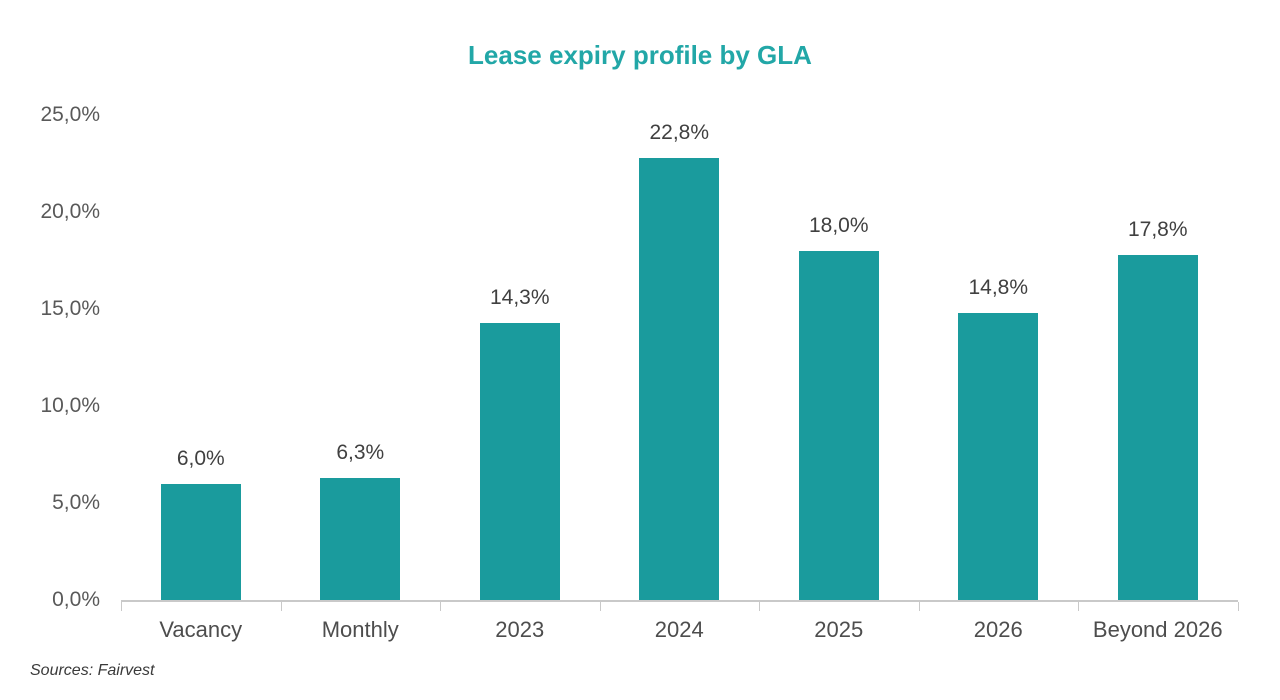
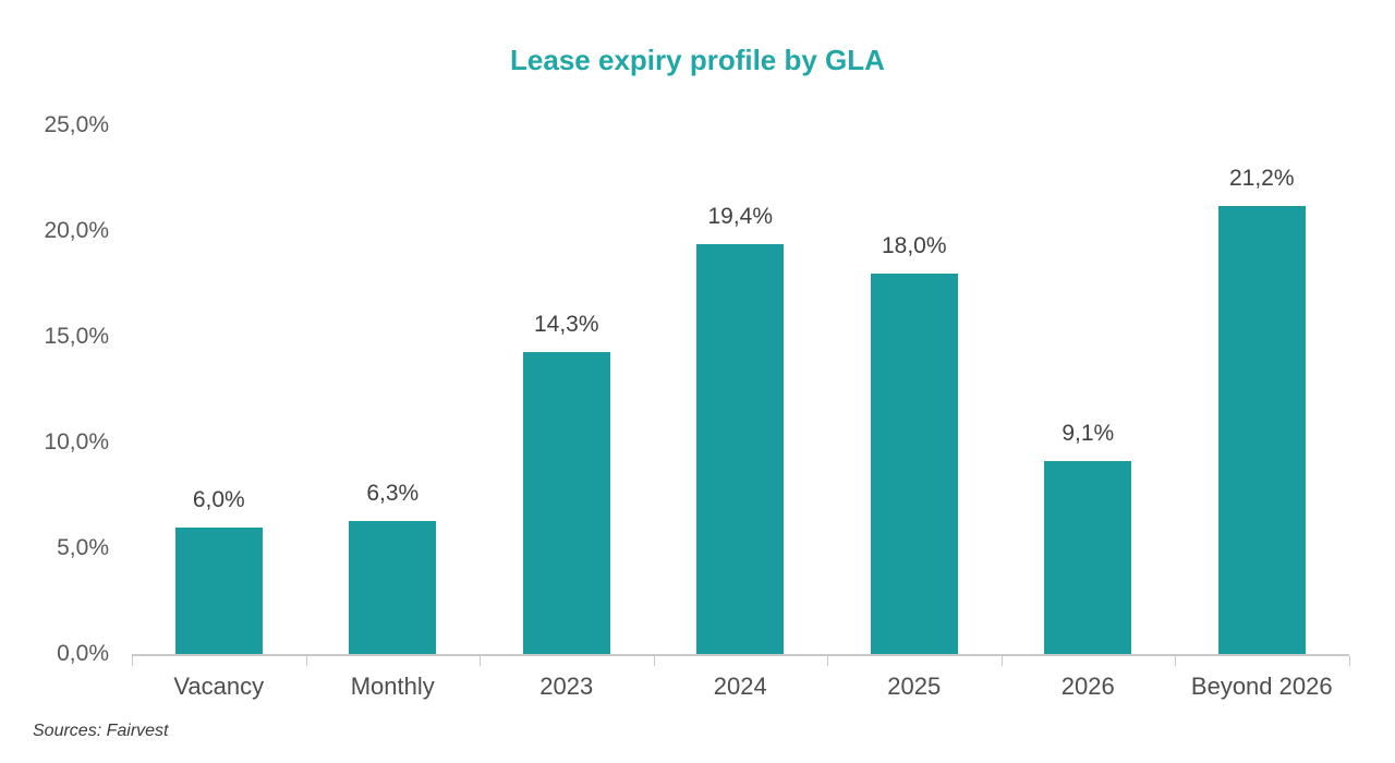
2024: 22,8% -> 19,4%
2026: 14,8% -> 9,1%
Beyond 2026: 17,8% -> 21,2%
